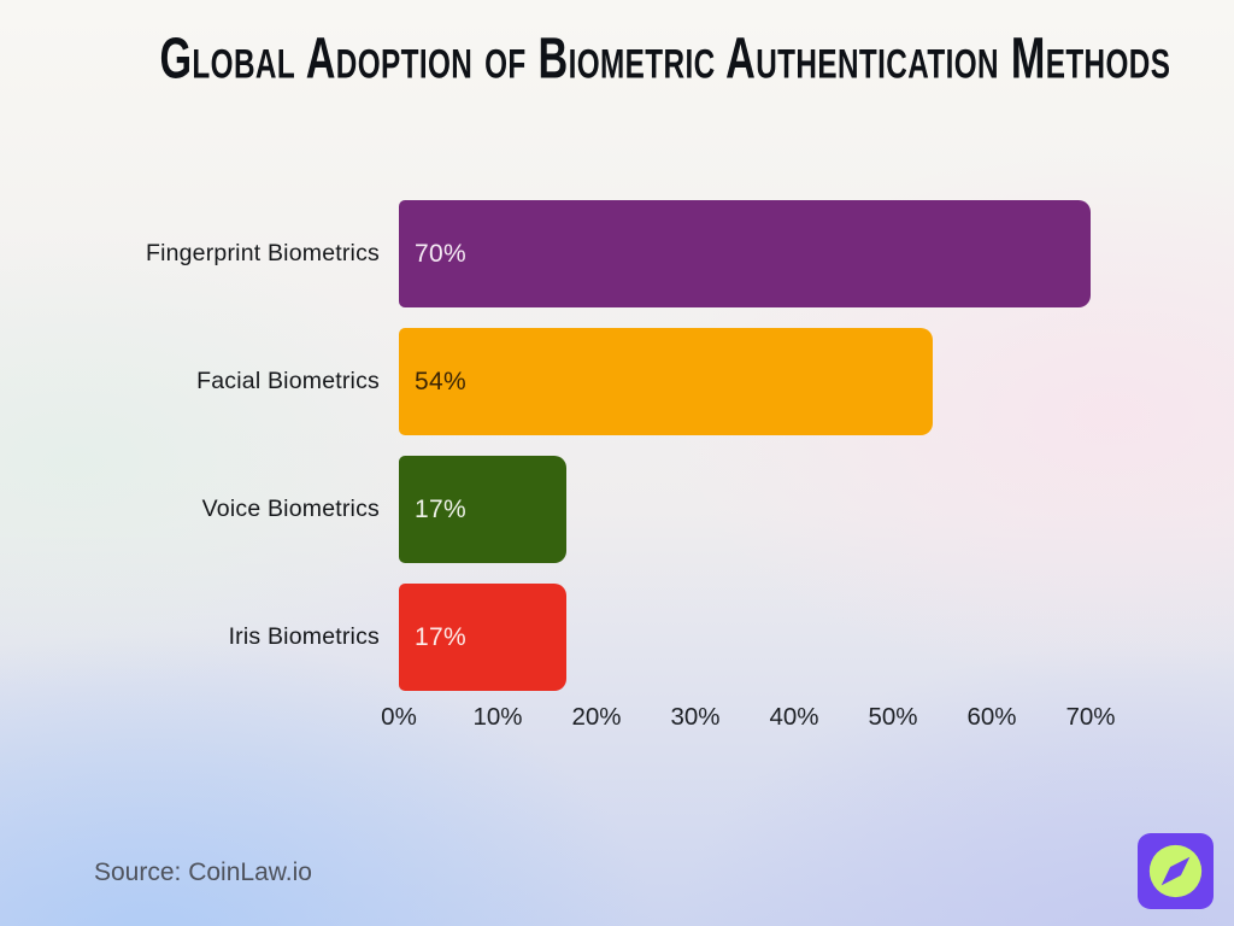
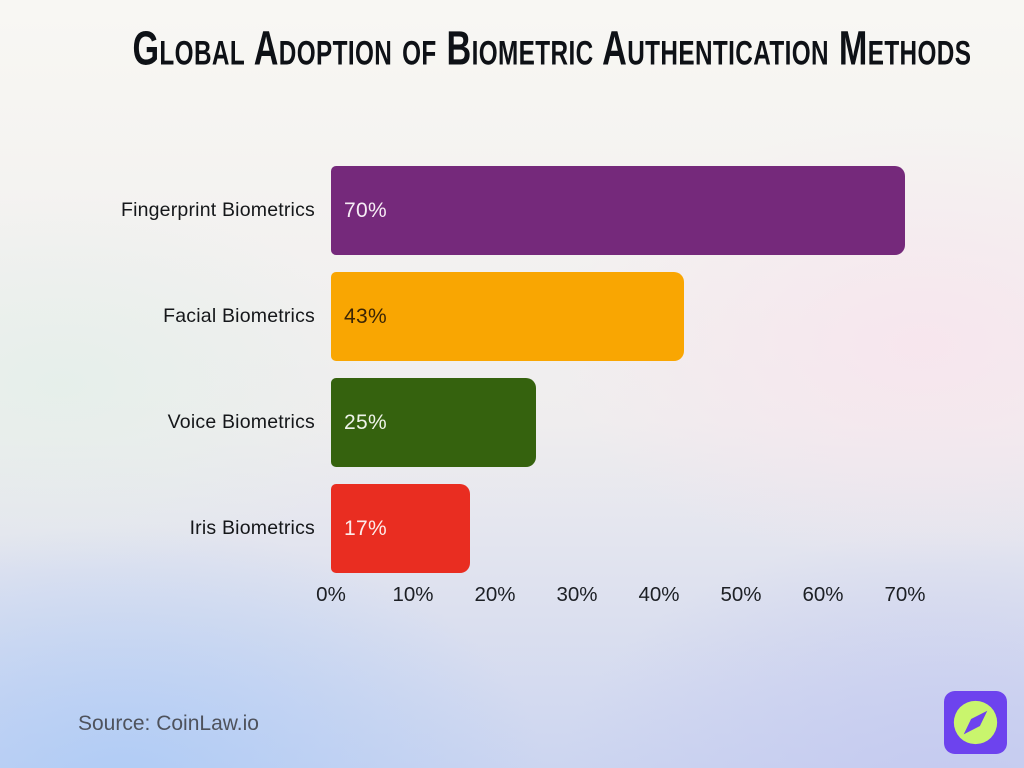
Facial Biometrics: 54% -> 43%
Voice Biometrics: 17% -> 25%
